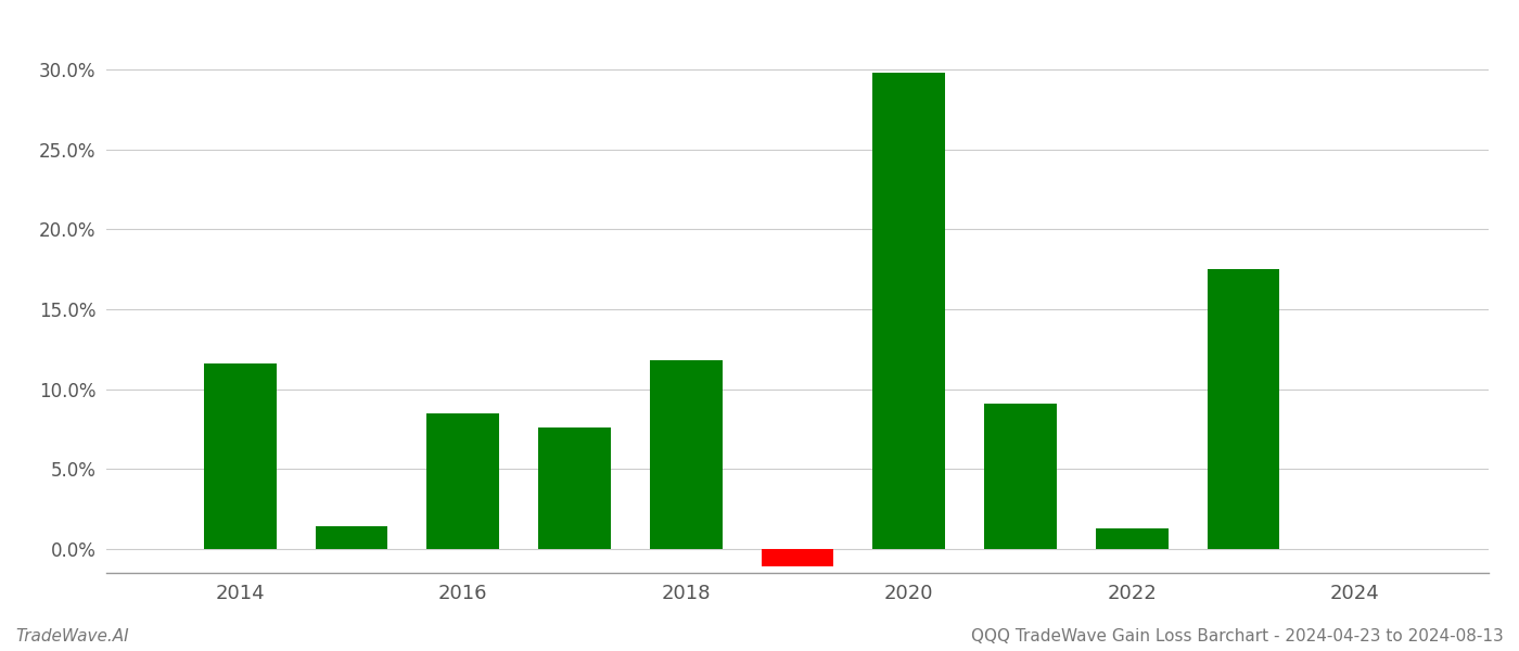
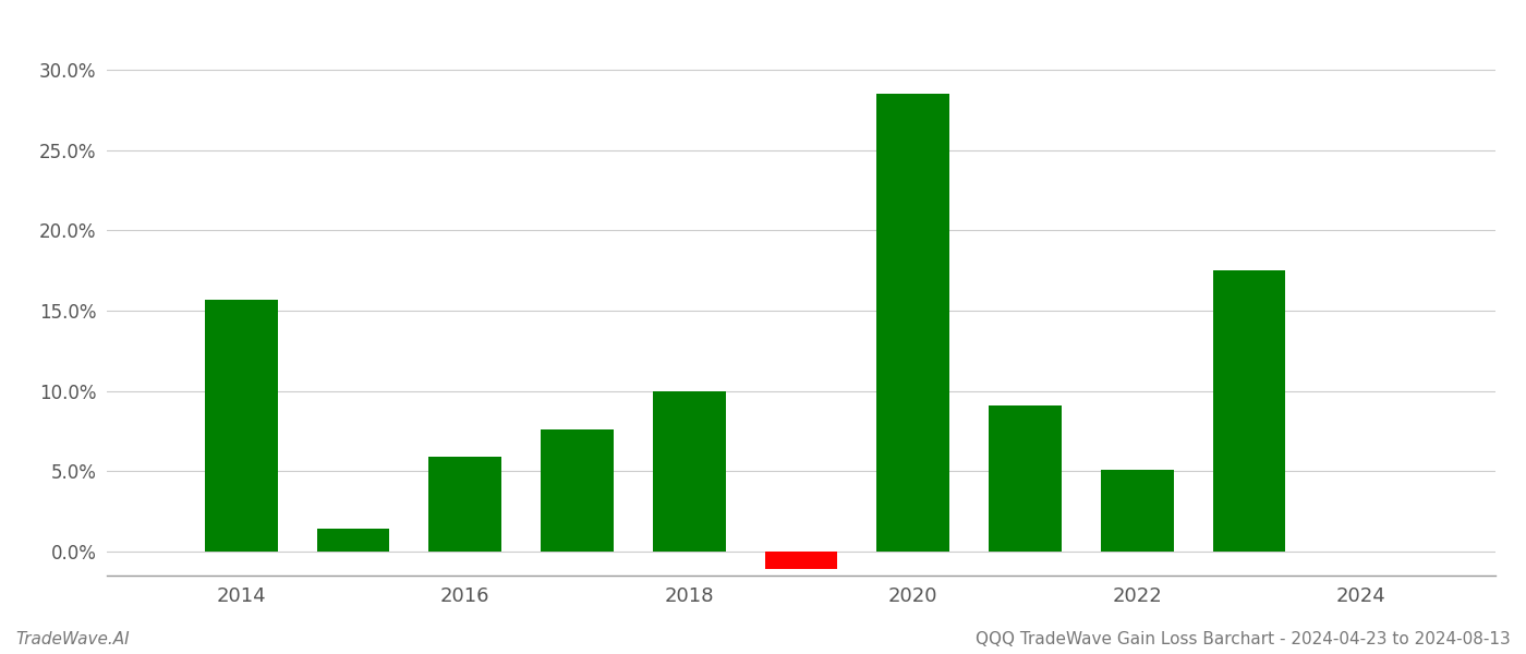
2014: 11.6% -> 15.7%
2016: 8.5% -> 5.9%
2018: 11.8% -> 10.0%
2020: 29.8% -> 28.5%
2022: 1.3% -> 5.1%
